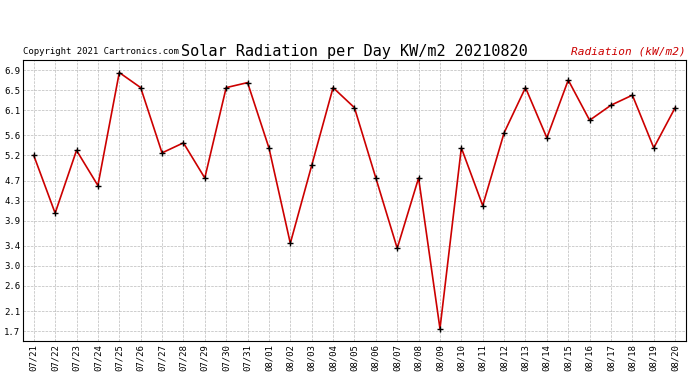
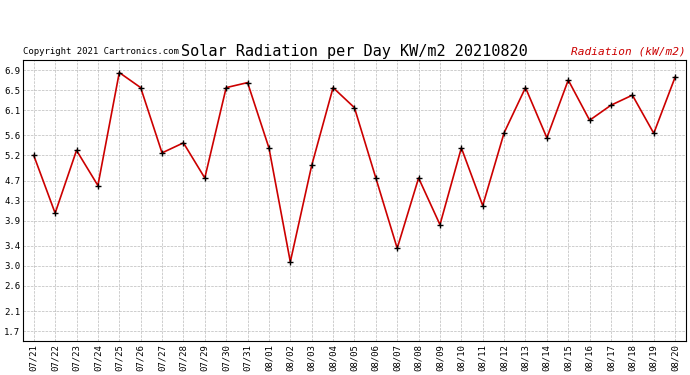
08/02: 3.45 -> 3.08
08/09: 1.75 -> 3.82
08/19: 5.35 -> 5.64
08/20: 6.15 -> 6.76
